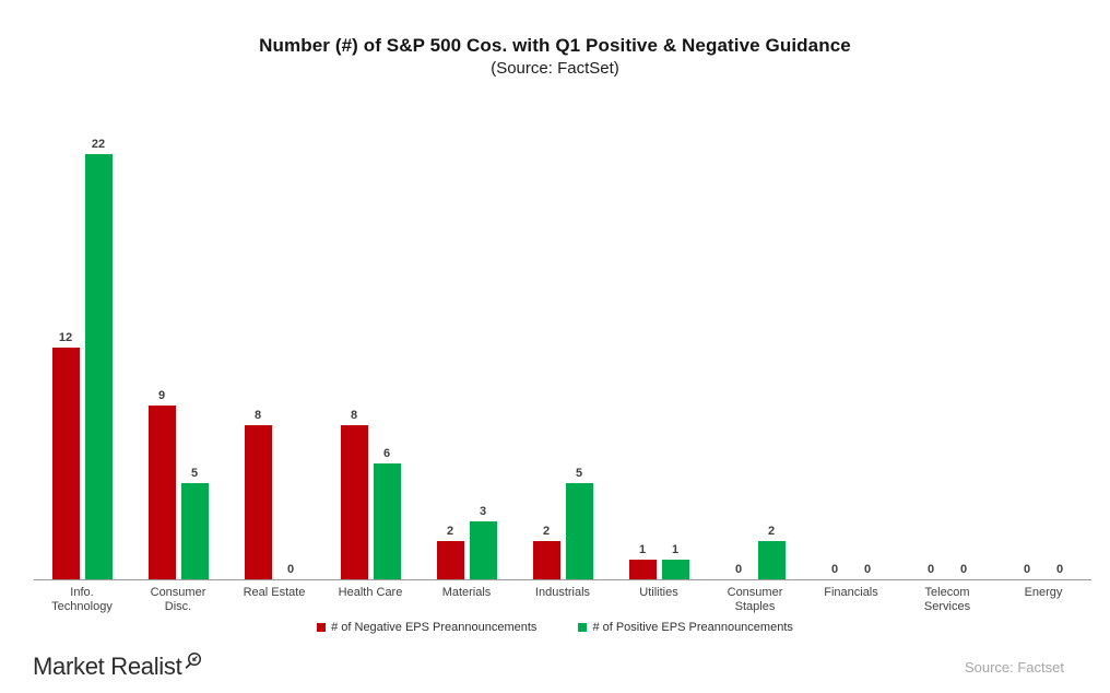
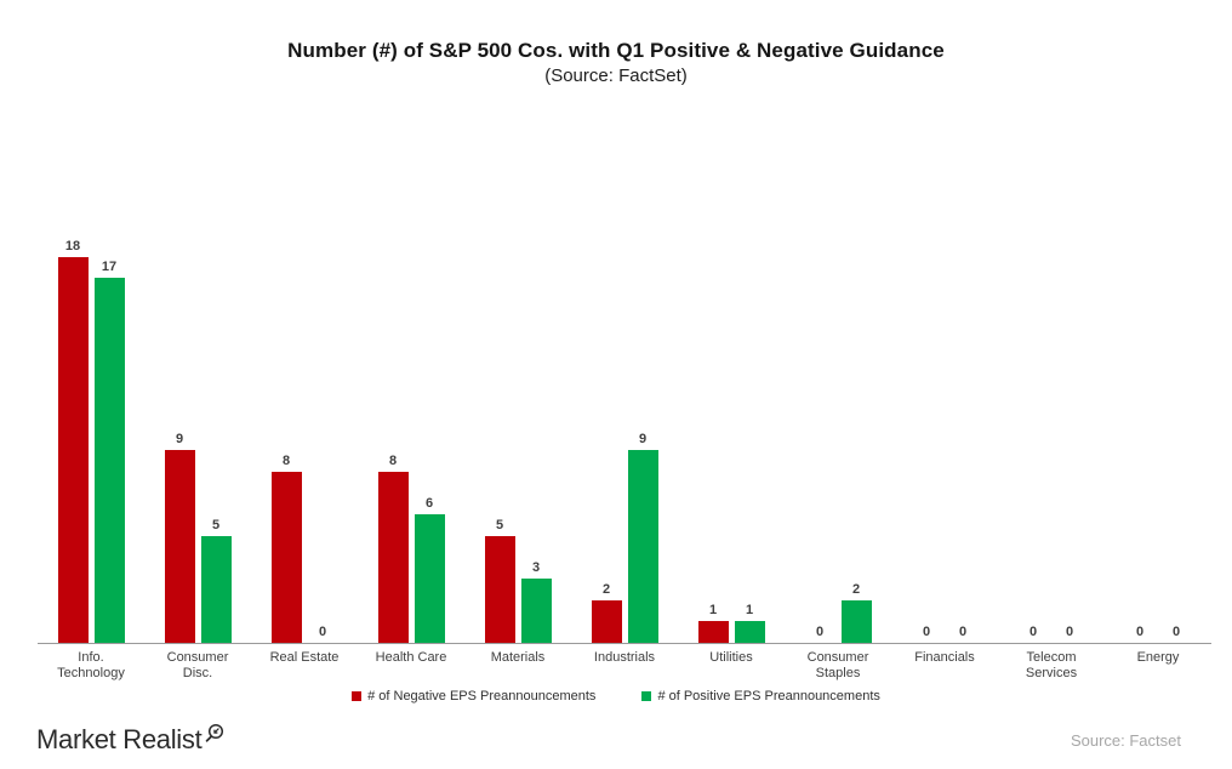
# of Negative EPS Preannouncements/Info. Technology: 12 -> 18
# of Positive EPS Preannouncements/Info. Technology: 22 -> 17
# of Negative EPS Preannouncements/Materials: 2 -> 5
# of Positive EPS Preannouncements/Industrials: 5 -> 9
